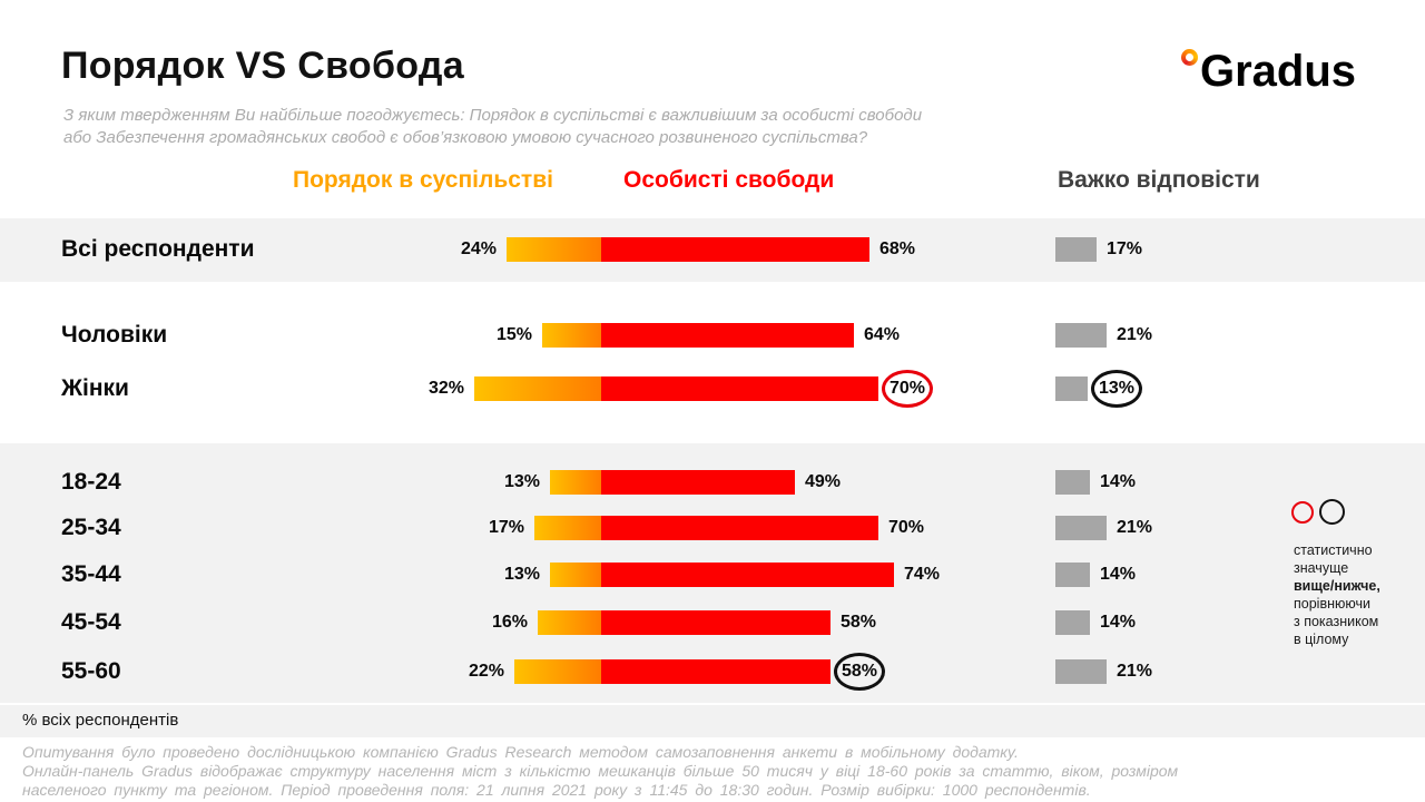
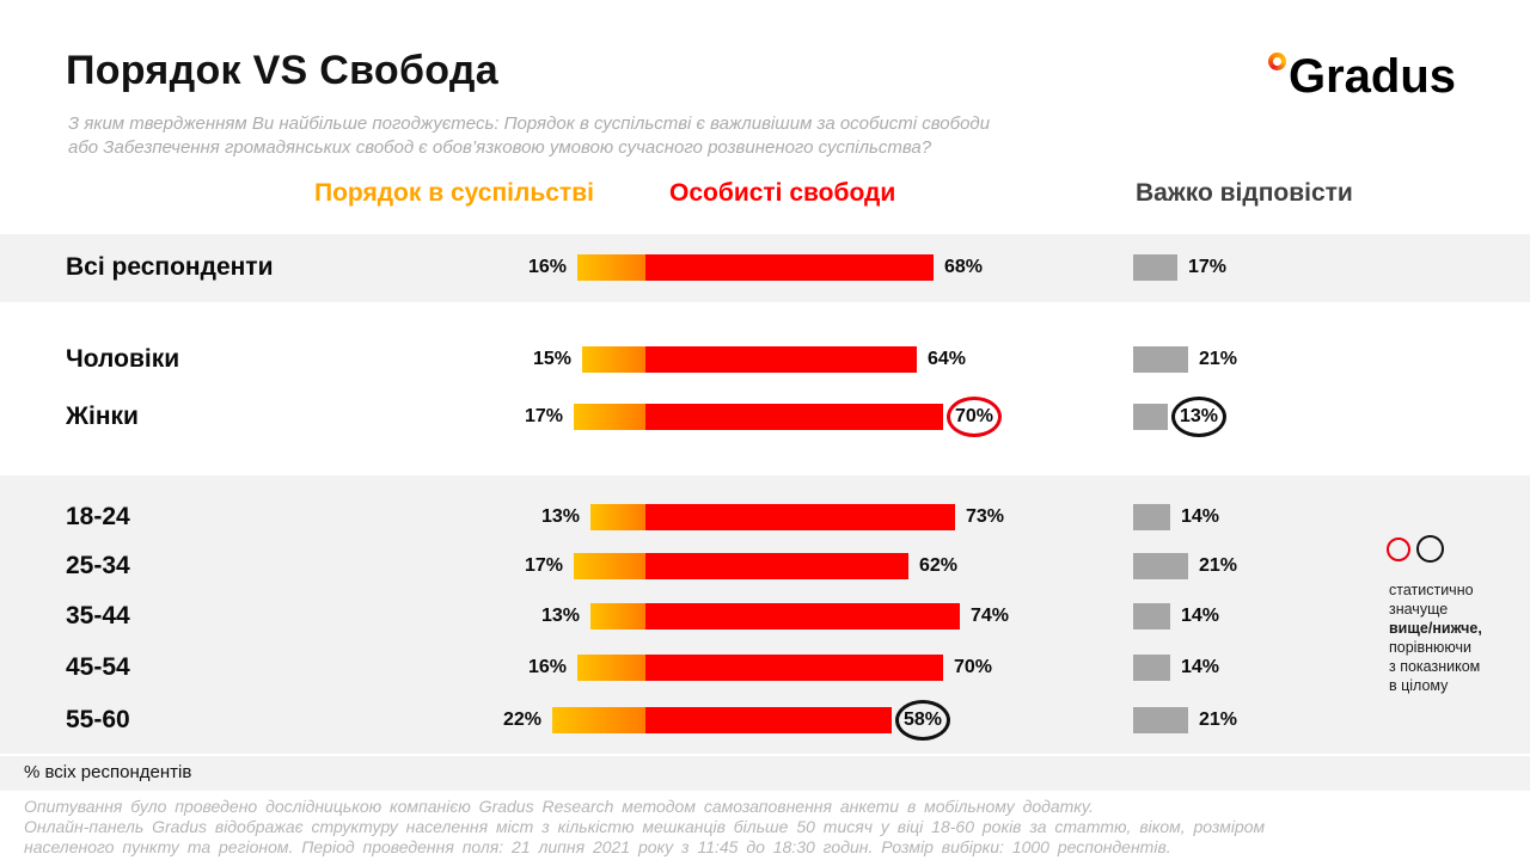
Порядок в суспільстві/Всі респонденти: 24% -> 16%
Порядок в суспільстві/Жінки: 32% -> 17%
Особисті свободи/18-24: 49% -> 73%
Особисті свободи/25-34: 70% -> 62%
Особисті свободи/45-54: 58% -> 70%
